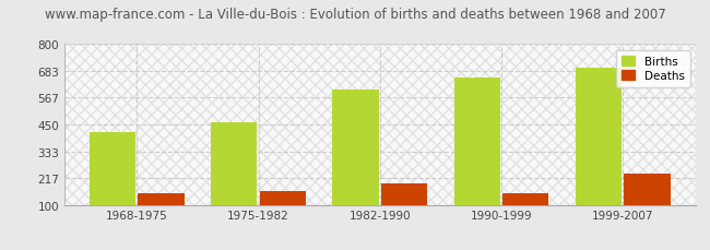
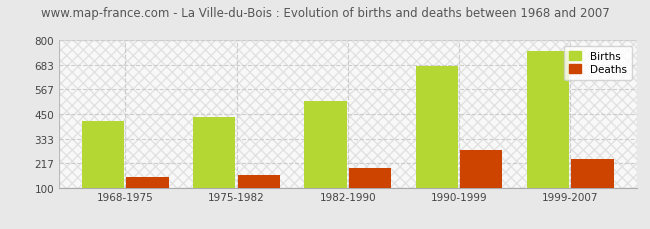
Births/1975-1982: 460 -> 435
Births/1982-1990: 600 -> 510
Births/1990-1999: 655 -> 680
Deaths/1990-1999: 150 -> 278
Births/1999-2007: 695 -> 750
